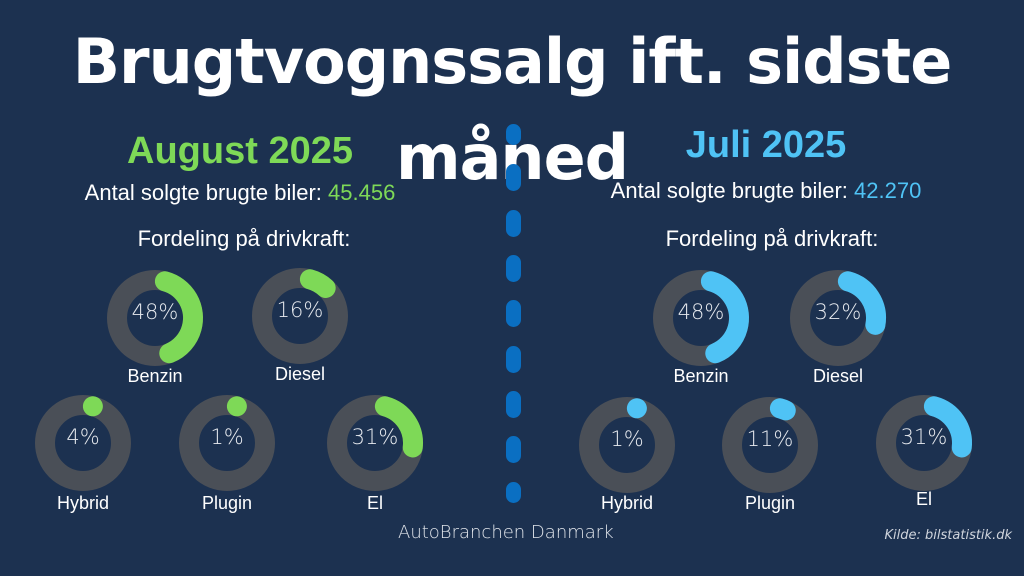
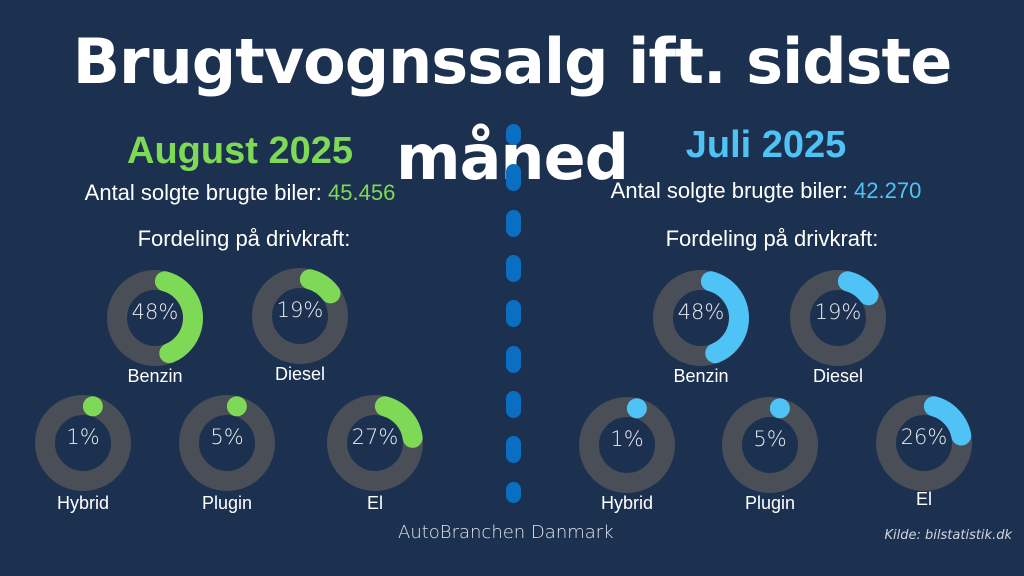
August 2025/Diesel: 16% -> 19%
August 2025/Hybrid: 4% -> 1%
August 2025/Plugin: 1% -> 5%
August 2025/El: 31% -> 27%
Juli 2025/Diesel: 32% -> 19%
Juli 2025/Plugin: 11% -> 5%
Juli 2025/El: 31% -> 26%
